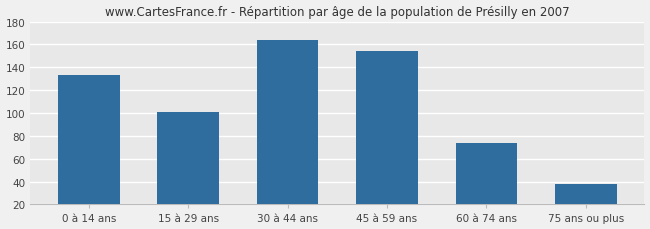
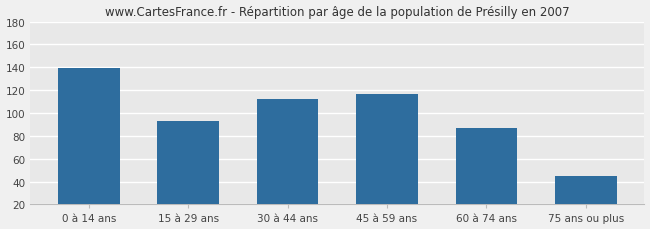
0 à 14 ans: 133 -> 139
15 à 29 ans: 101 -> 93
30 à 44 ans: 164 -> 112
45 à 59 ans: 154 -> 117
60 à 74 ans: 74 -> 87
75 ans ou plus: 38 -> 45
